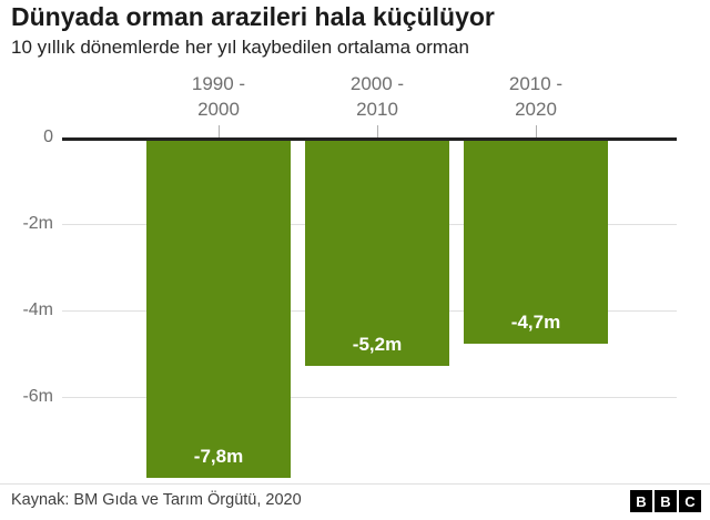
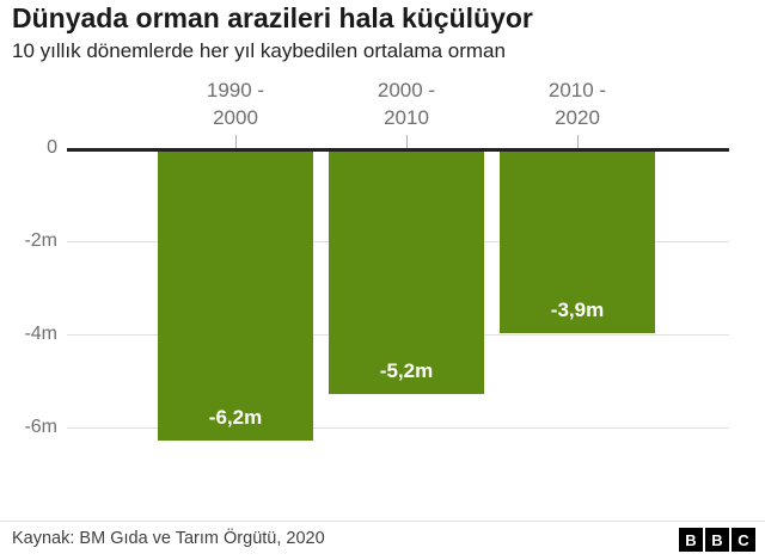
1990 - 2000: -7,8m -> -6,2m
2010 - 2020: -4,7m -> -3,9m
